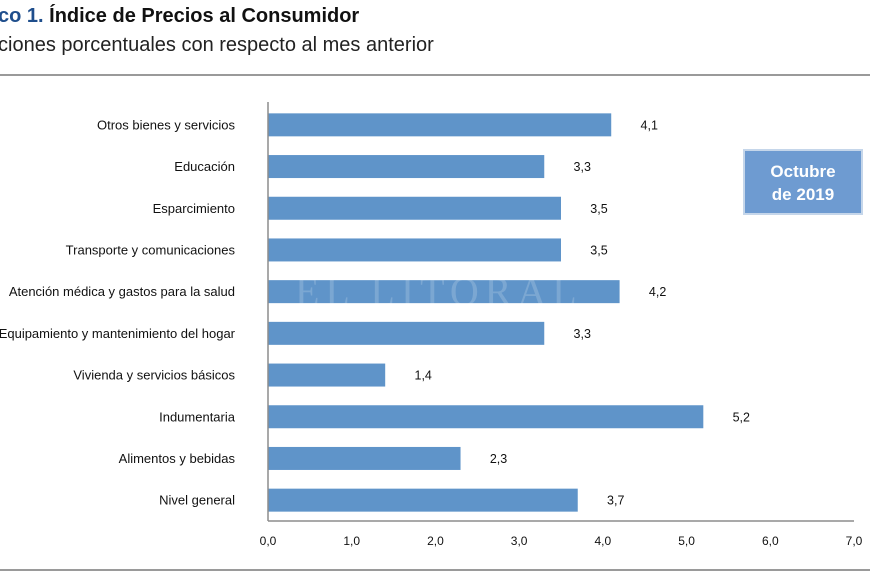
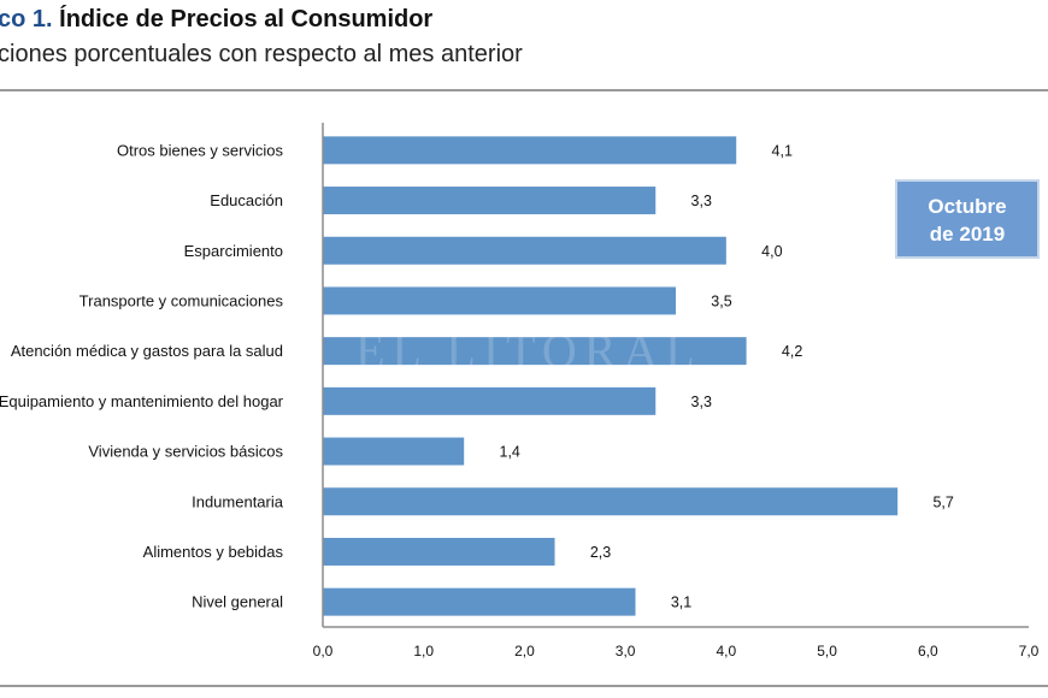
Esparcimiento: 3,5 -> 4,0
Indumentaria: 5,2 -> 5,7
Nivel general: 3,7 -> 3,1
